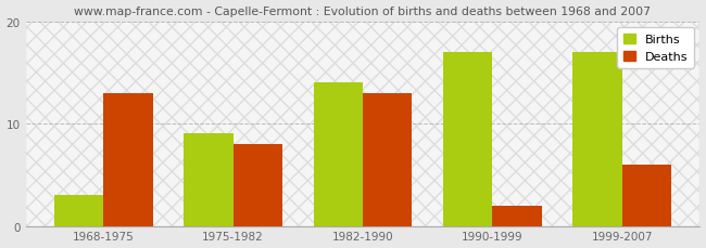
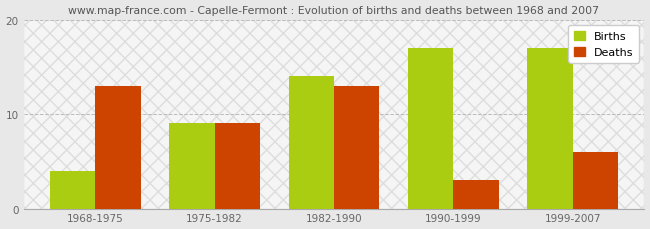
Births/1968-1975: 3 -> 4
Deaths/1975-1982: 8 -> 9
Deaths/1990-1999: 2 -> 3
